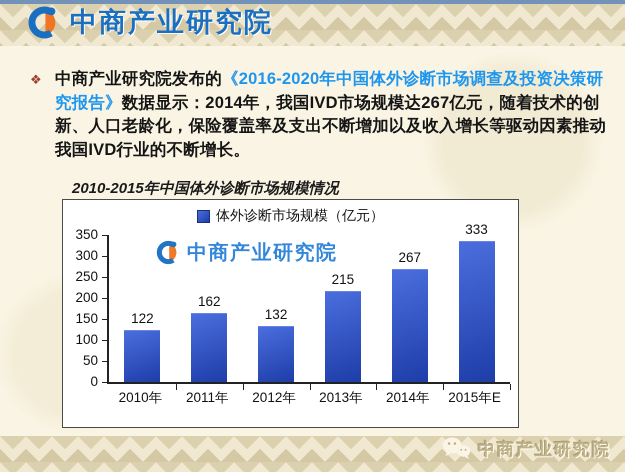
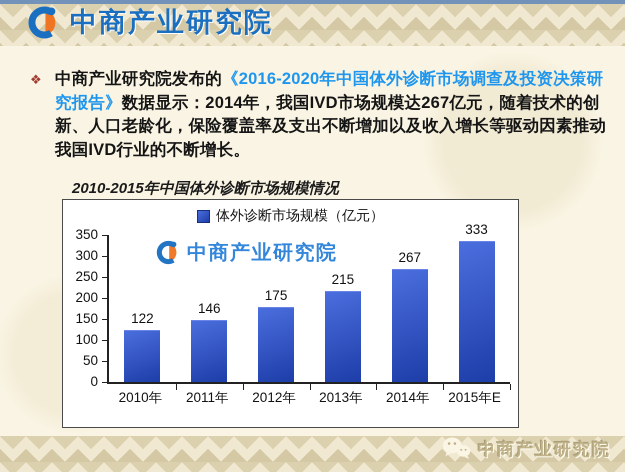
2011年: 162 -> 146
2012年: 132 -> 175
